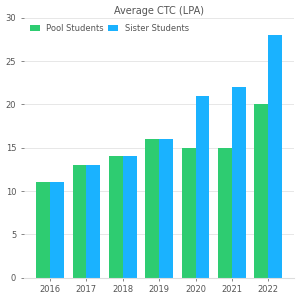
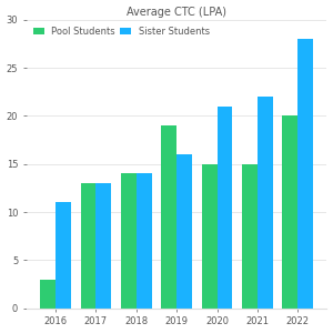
Pool Students/2016: 11 -> 3
Pool Students/2019: 16 -> 19
